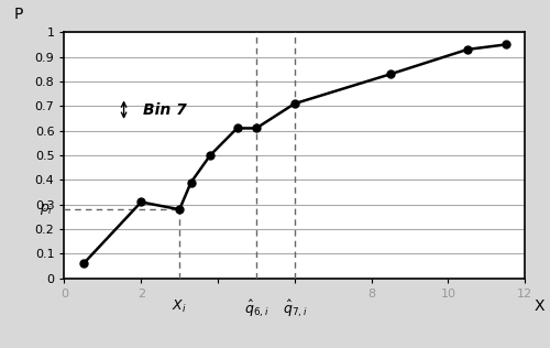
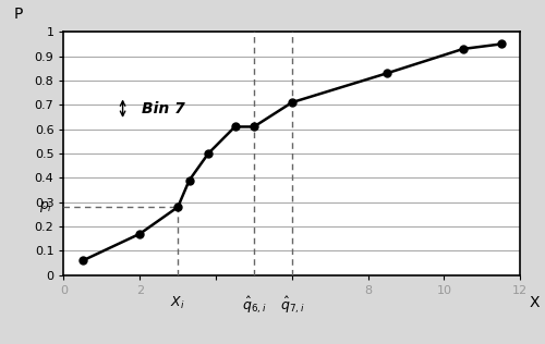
2: 0.31 -> 0.17
